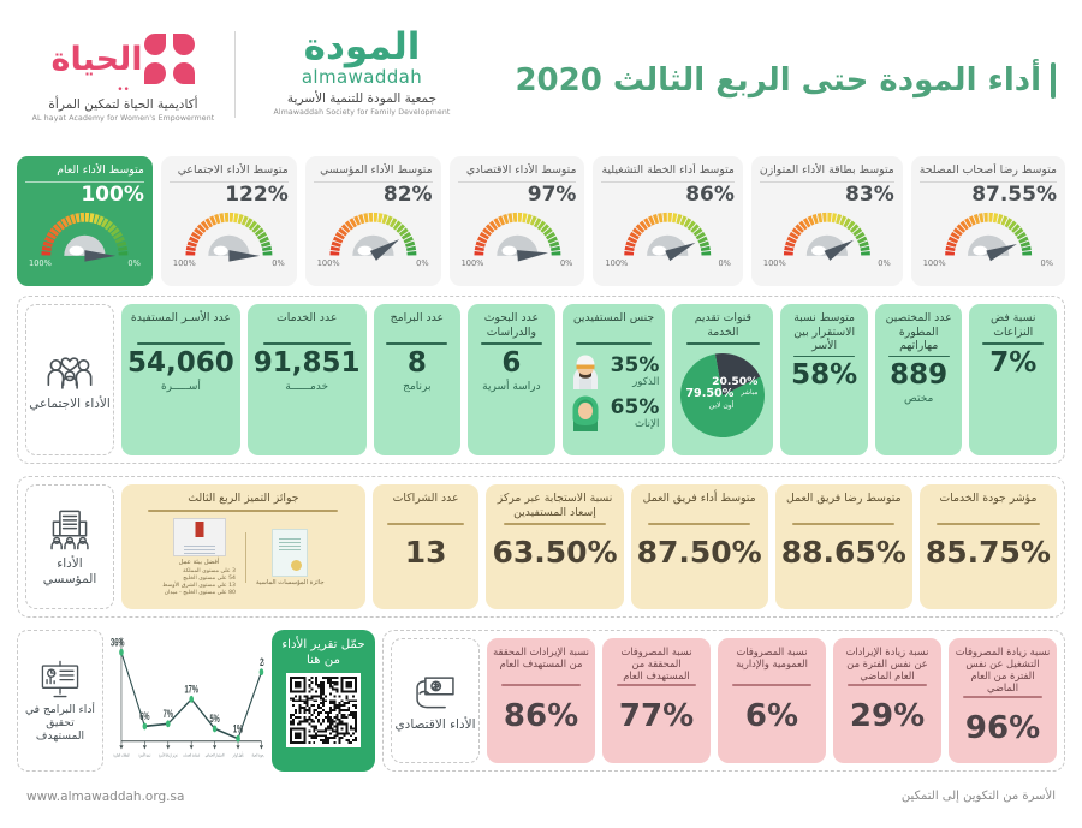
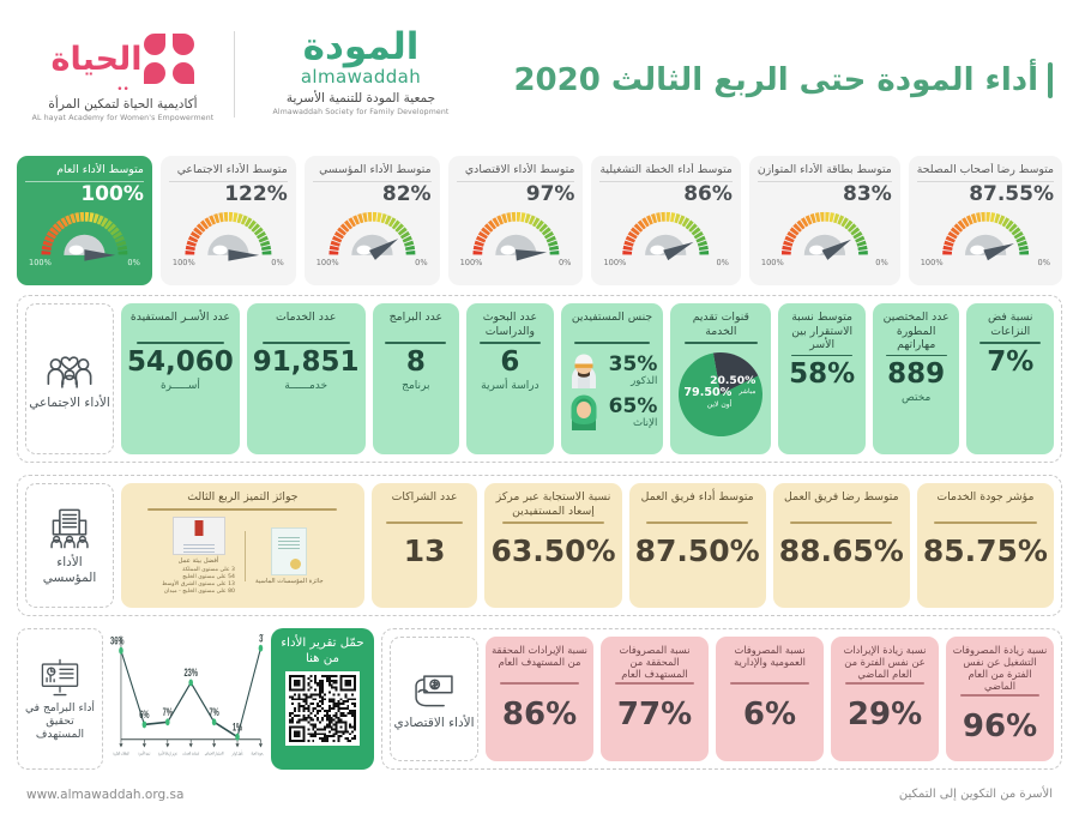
استدامة الخدمات: 17% -> 23%
الاستثمار الاجتماعي: 5% -> 7%
تحسين جودة الحياة: 28% -> 37%
